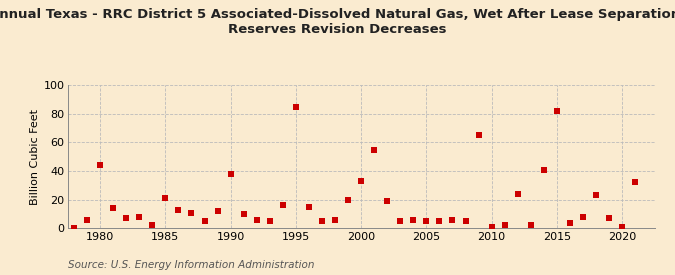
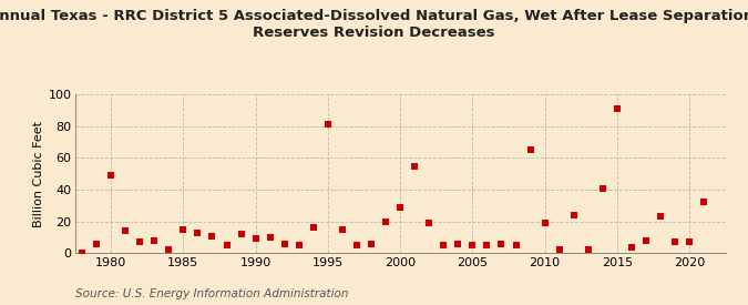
1980: 44 -> 49
1985: 21 -> 15
1990: 38 -> 9
1995: 85 -> 81
2000: 33 -> 29
2010: 1 -> 19
2015: 82 -> 91
2020: 1 -> 7
